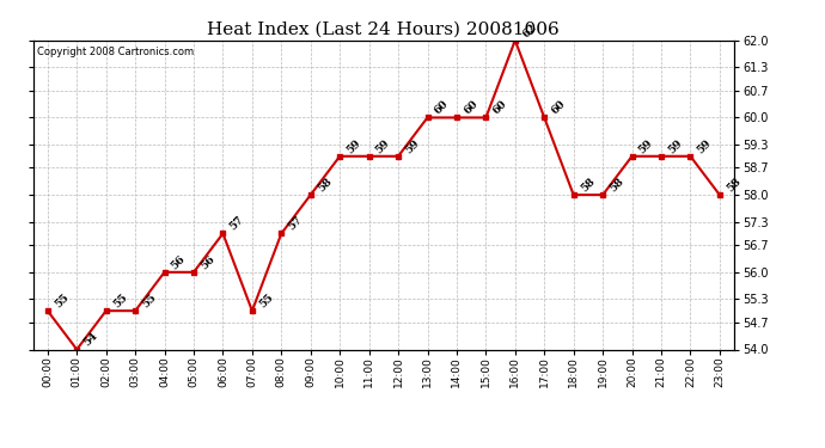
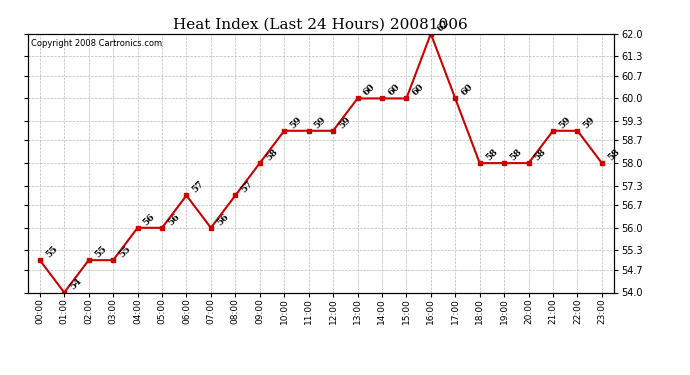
07:00: 55 -> 56
20:00: 59 -> 58
